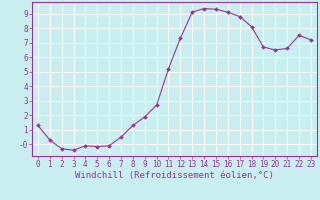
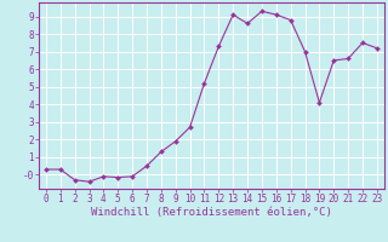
0: 1.3 -> 0.3
14: 9.3 -> 8.6
18: 8.1 -> 7.0
19: 6.7 -> 4.1
